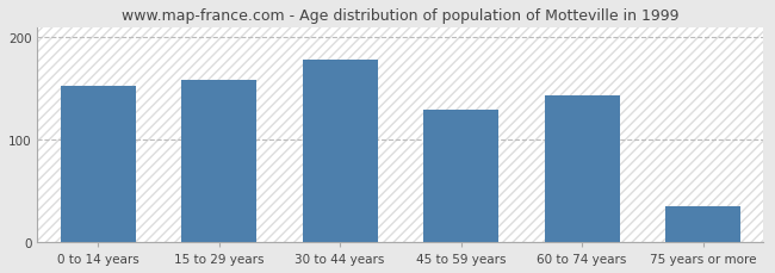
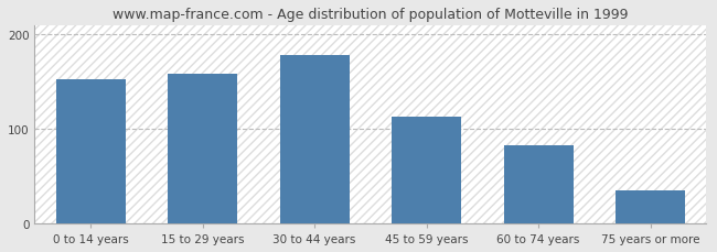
45 to 59 years: 130 -> 113
60 to 74 years: 144 -> 83
